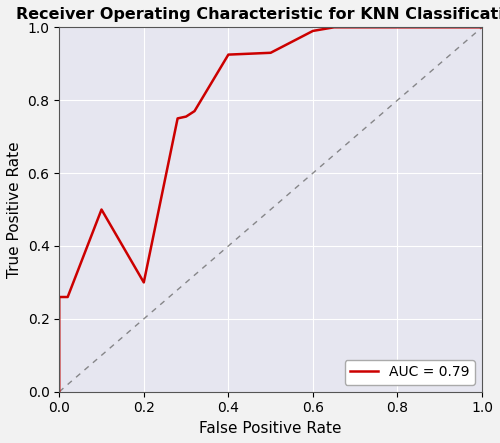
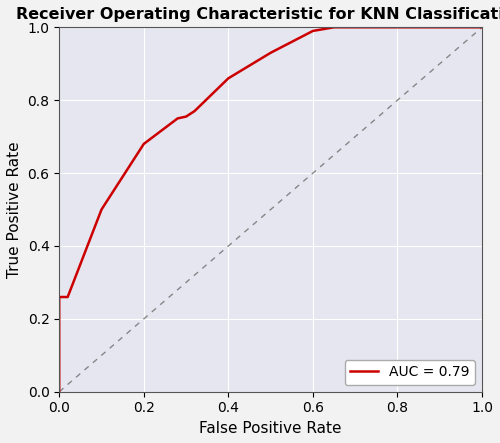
0.2: 0.300 -> 0.680
0.4: 0.925 -> 0.860
